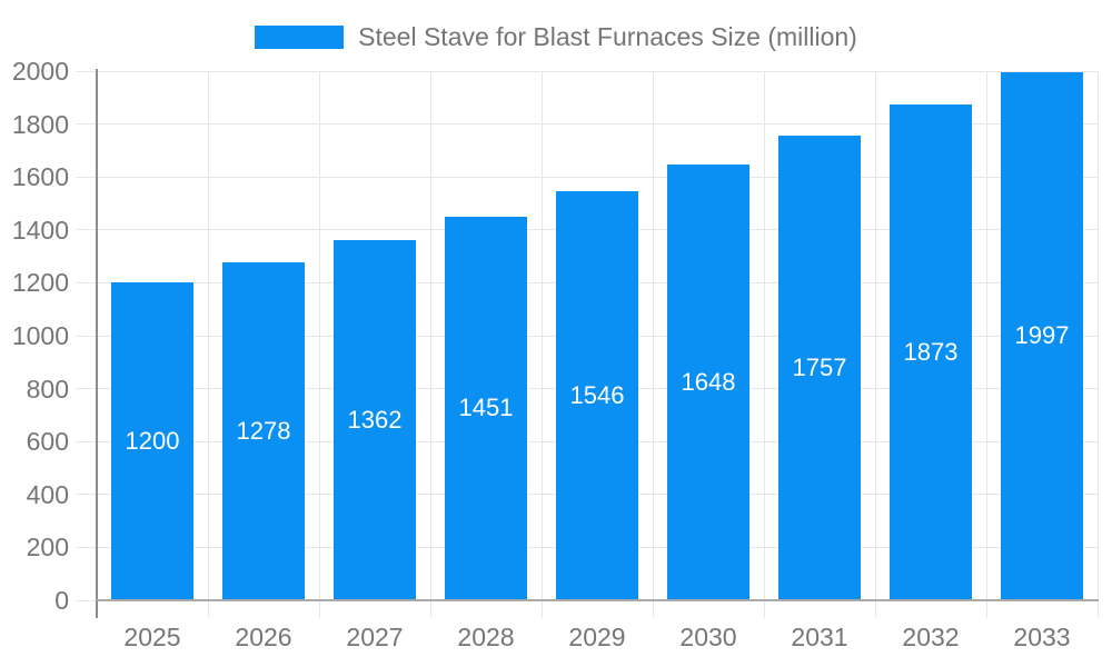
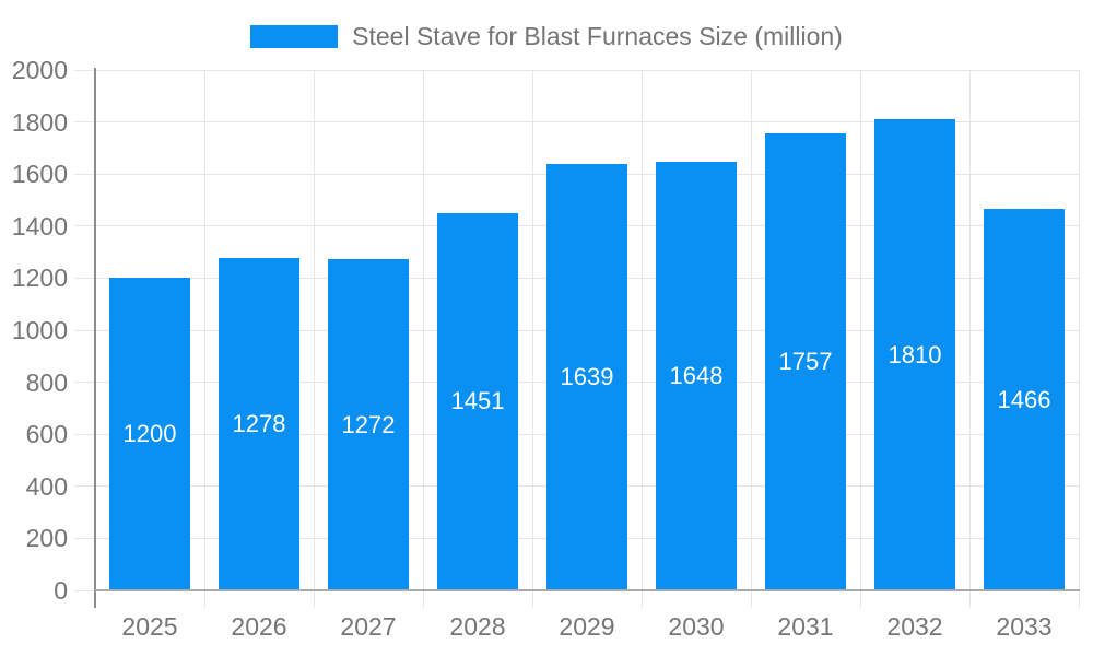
2027: 1362 -> 1272
2029: 1546 -> 1639
2032: 1873 -> 1810
2033: 1997 -> 1466
